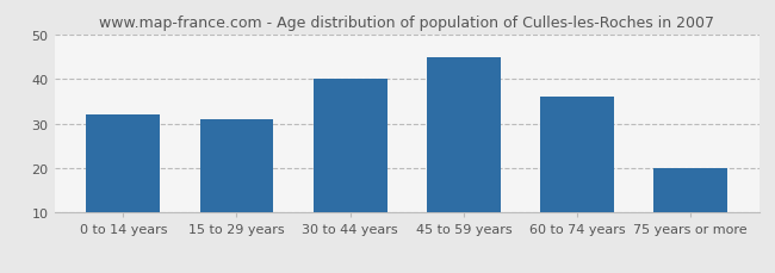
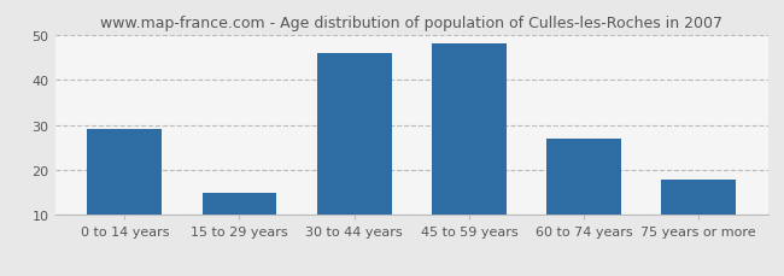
0 to 14 years: 32 -> 29
15 to 29 years: 31 -> 15
30 to 44 years: 40 -> 46
45 to 59 years: 45 -> 48
60 to 74 years: 36 -> 27
75 years or more: 20 -> 18
